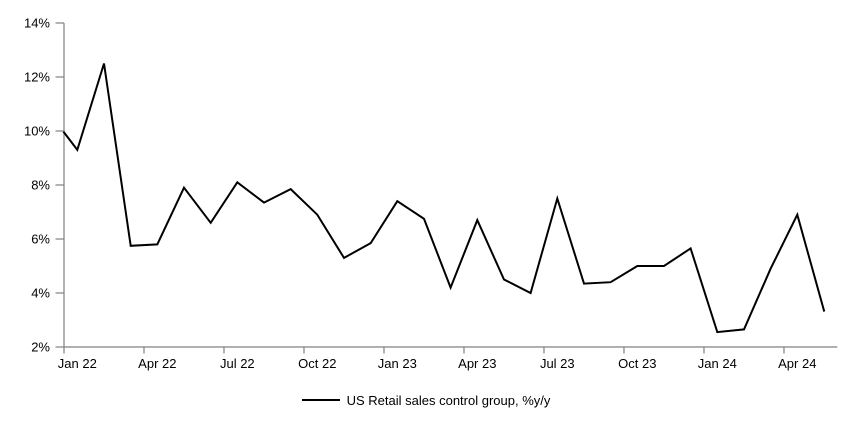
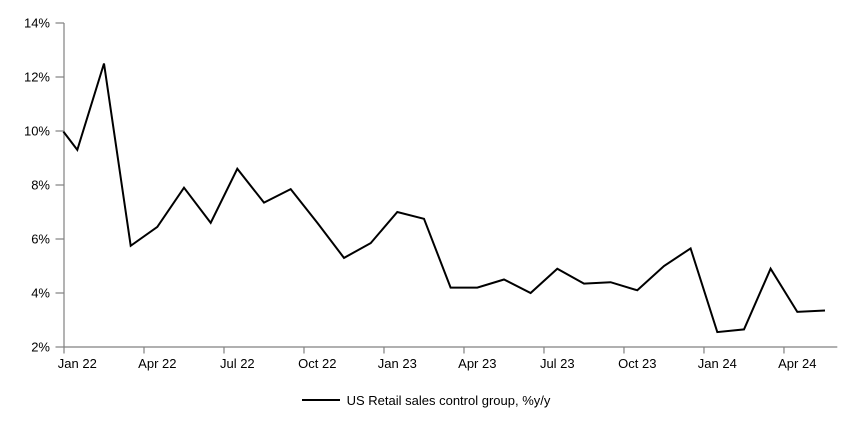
Apr 22: 5.8% -> 6.5%
Jul 22: 8.1% -> 8.6%
Oct 22: 6.9% -> 6.6%
Jan 23: 7.4% -> 7.0%
Apr 23: 6.7% -> 4.2%
Jul 23: 7.5% -> 4.9%
Oct 23: 5.0% -> 4.1%
Apr 24: 6.9% -> 3.3%
